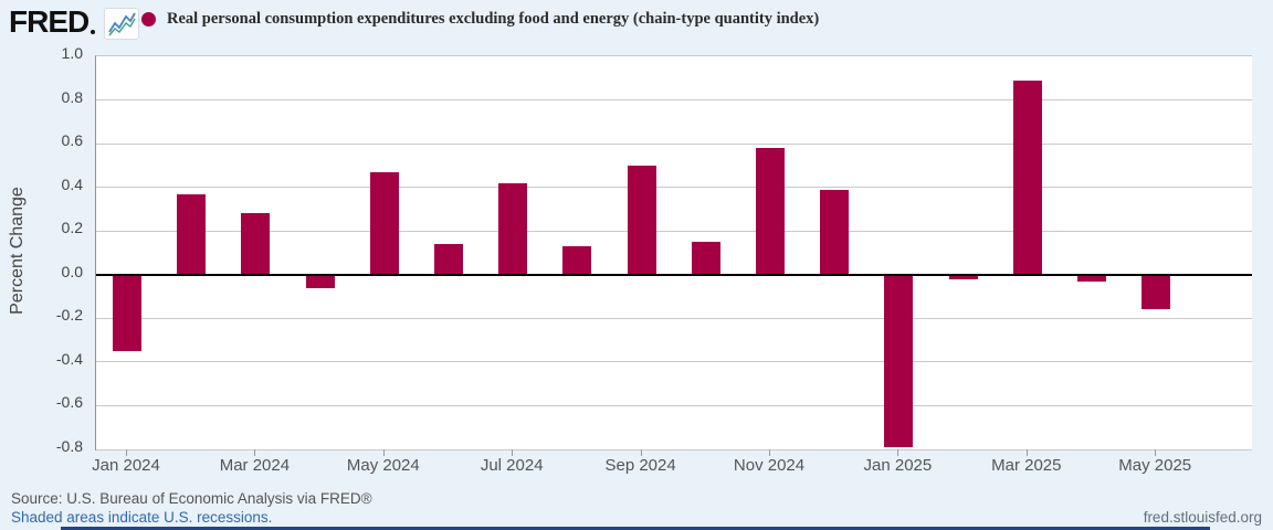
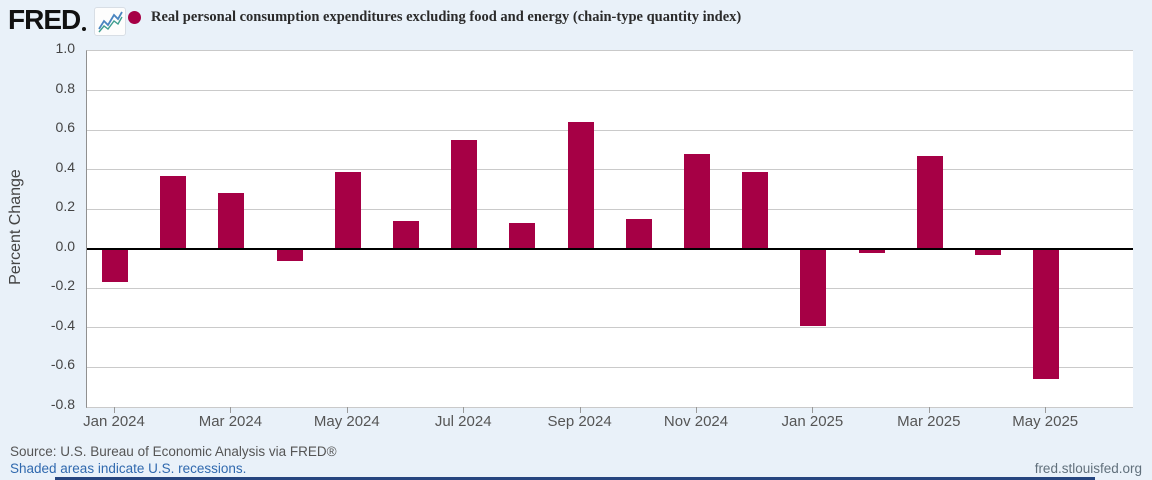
Jan 2024: -0.35 -> -0.17
May 2024: 0.47 -> 0.39
Jul 2024: 0.42 -> 0.55
Sep 2024: 0.50 -> 0.64
Nov 2024: 0.58 -> 0.48
Jan 2025: -0.79 -> -0.39
Mar 2025: 0.89 -> 0.47
May 2025: -0.16 -> -0.66
